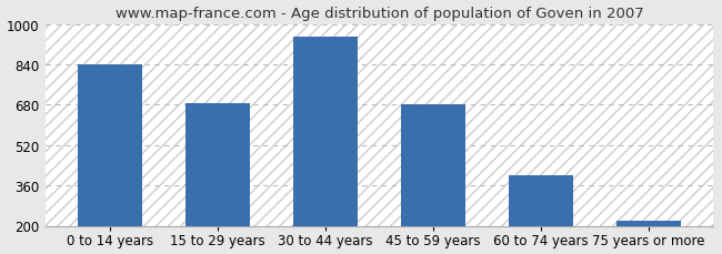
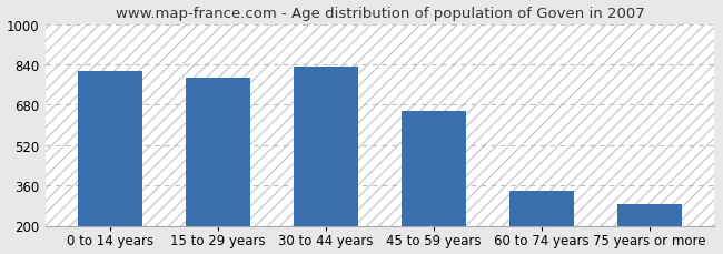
0 to 14 years: 840 -> 815
15 to 29 years: 685 -> 785
30 to 44 years: 950 -> 830
45 to 59 years: 680 -> 655
60 to 74 years: 400 -> 340
75 years or more: 220 -> 285
